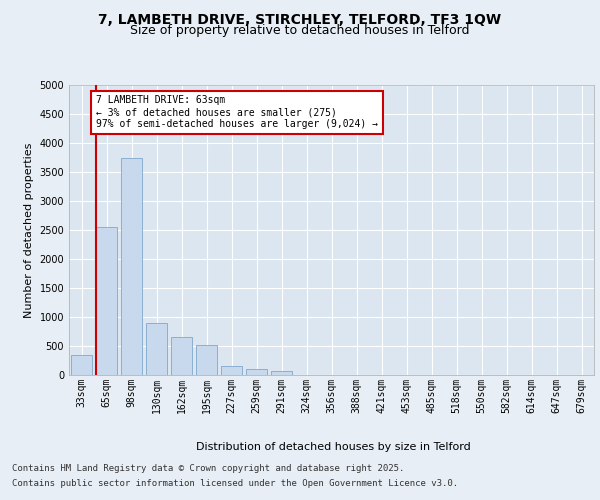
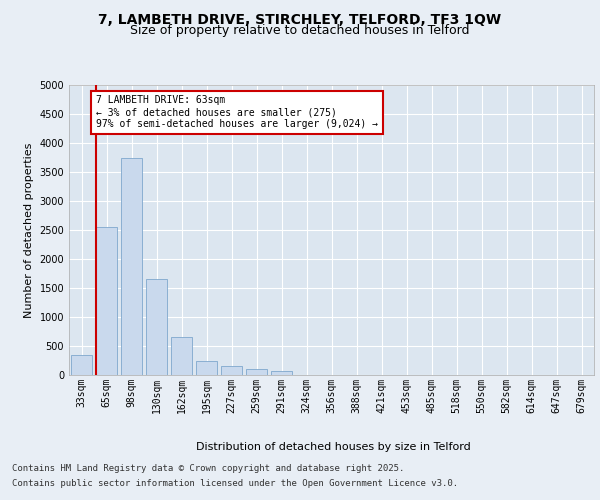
130sqm: 900 -> 1650
195sqm: 520 -> 250
